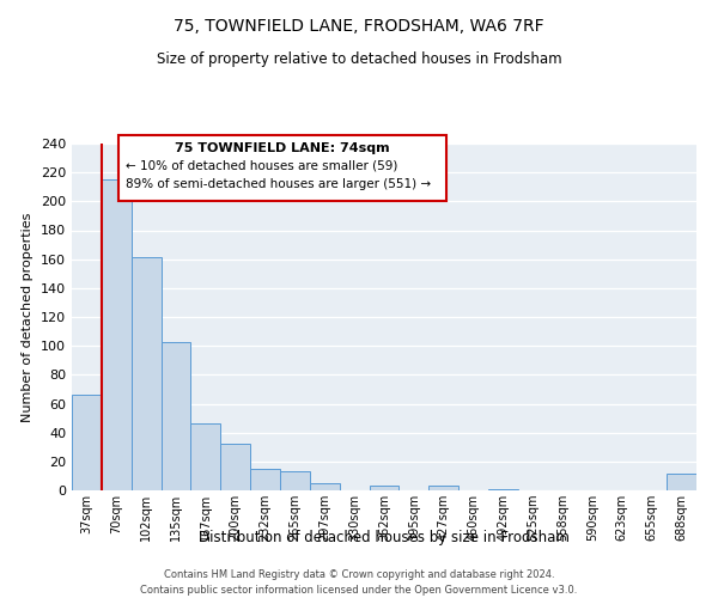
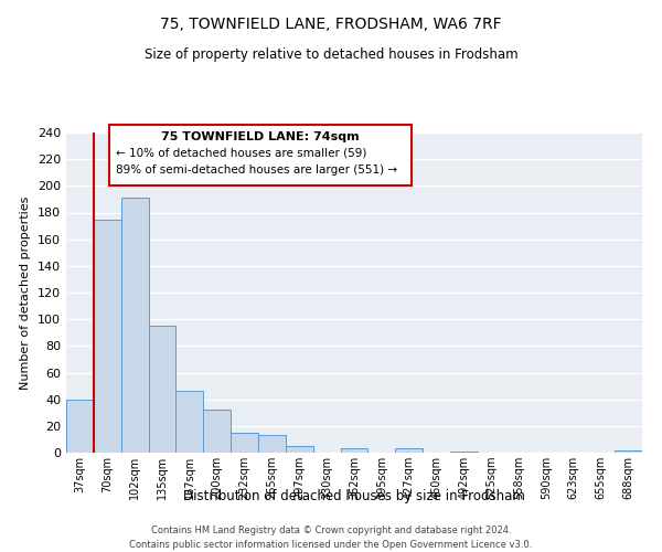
37sqm: 66 -> 40
70sqm: 215 -> 175
102sqm: 161 -> 191
135sqm: 103 -> 95
688sqm: 12 -> 2
